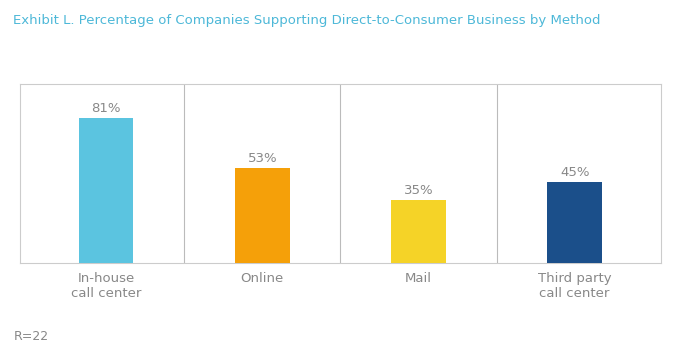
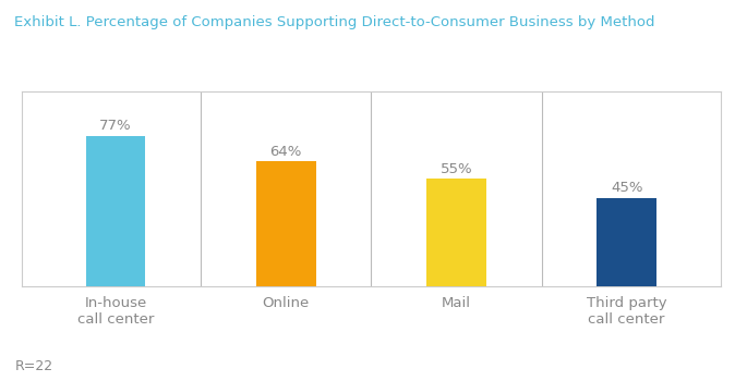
In-house call center: 81% -> 77%
Online: 53% -> 64%
Mail: 35% -> 55%
